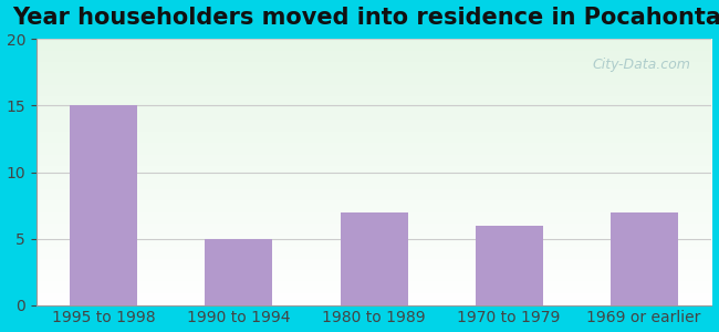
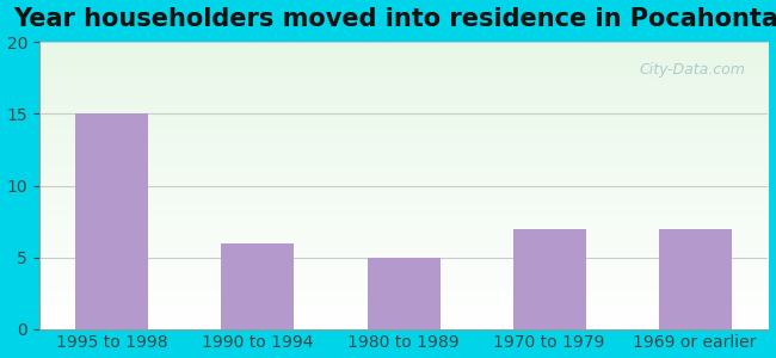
1990 to 1994: 5 -> 6
1980 to 1989: 7 -> 5
1970 to 1979: 6 -> 7
